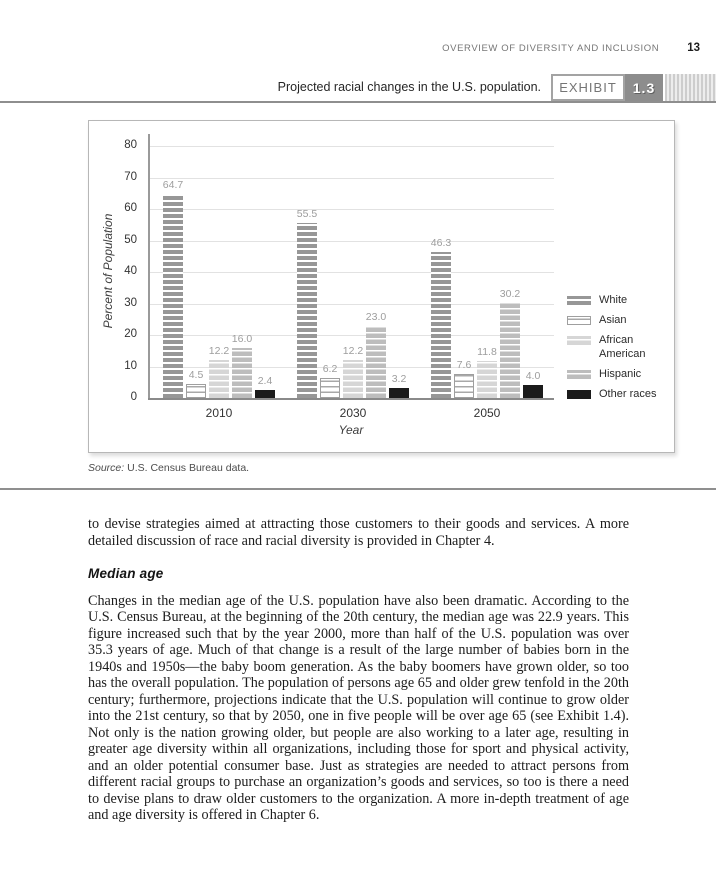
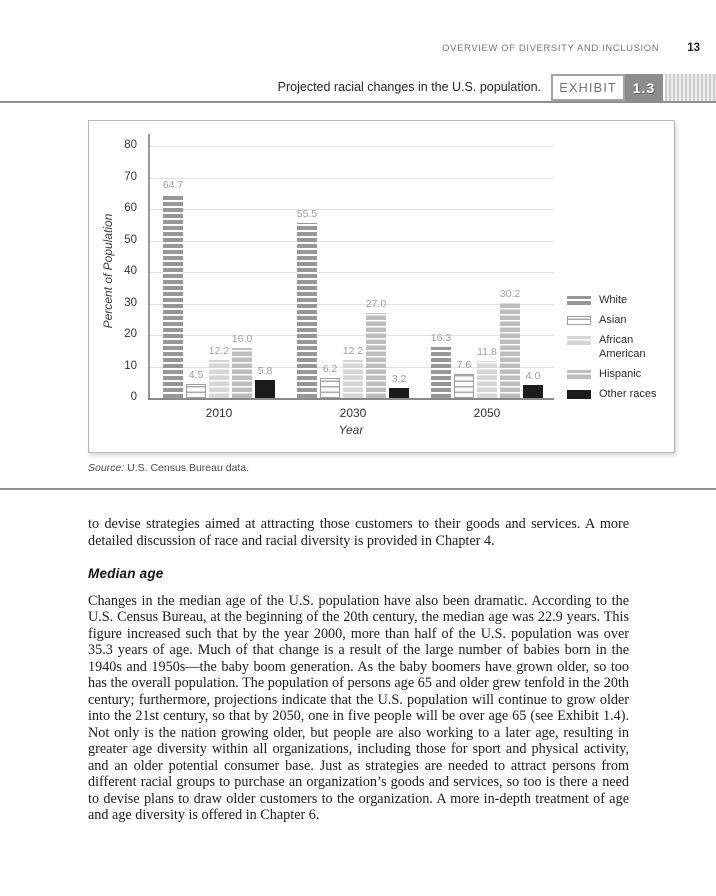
Other races/2010: 2.4 -> 5.8
Hispanic/2030: 23.0 -> 27.0
White/2050: 46.3 -> 16.3
